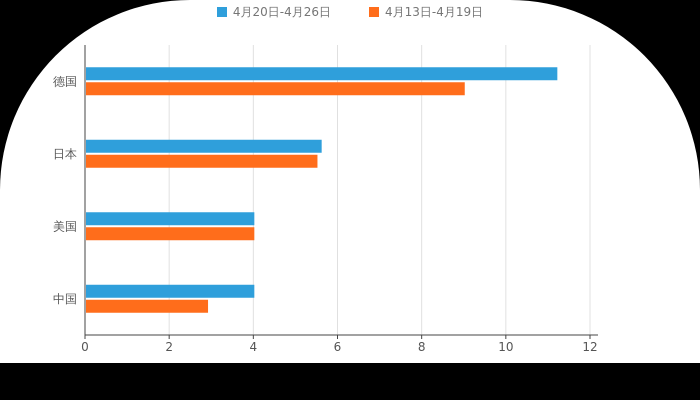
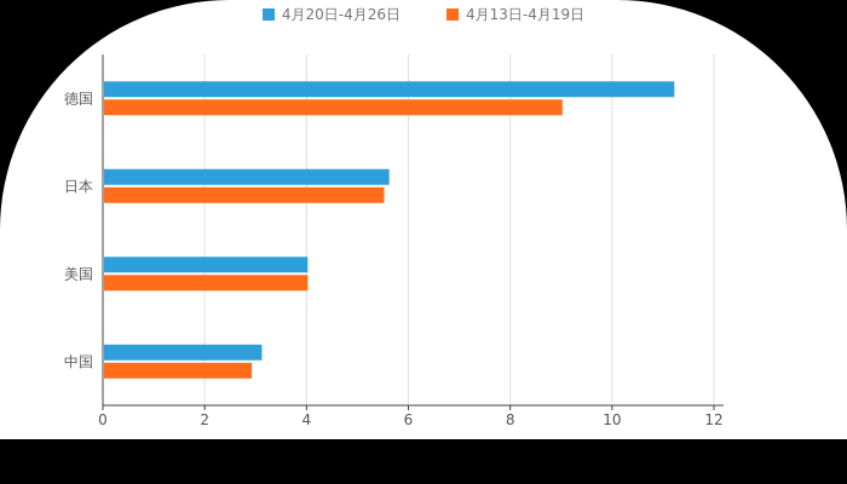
4月20日-4月26日/中国: 4.0 -> 3.1
